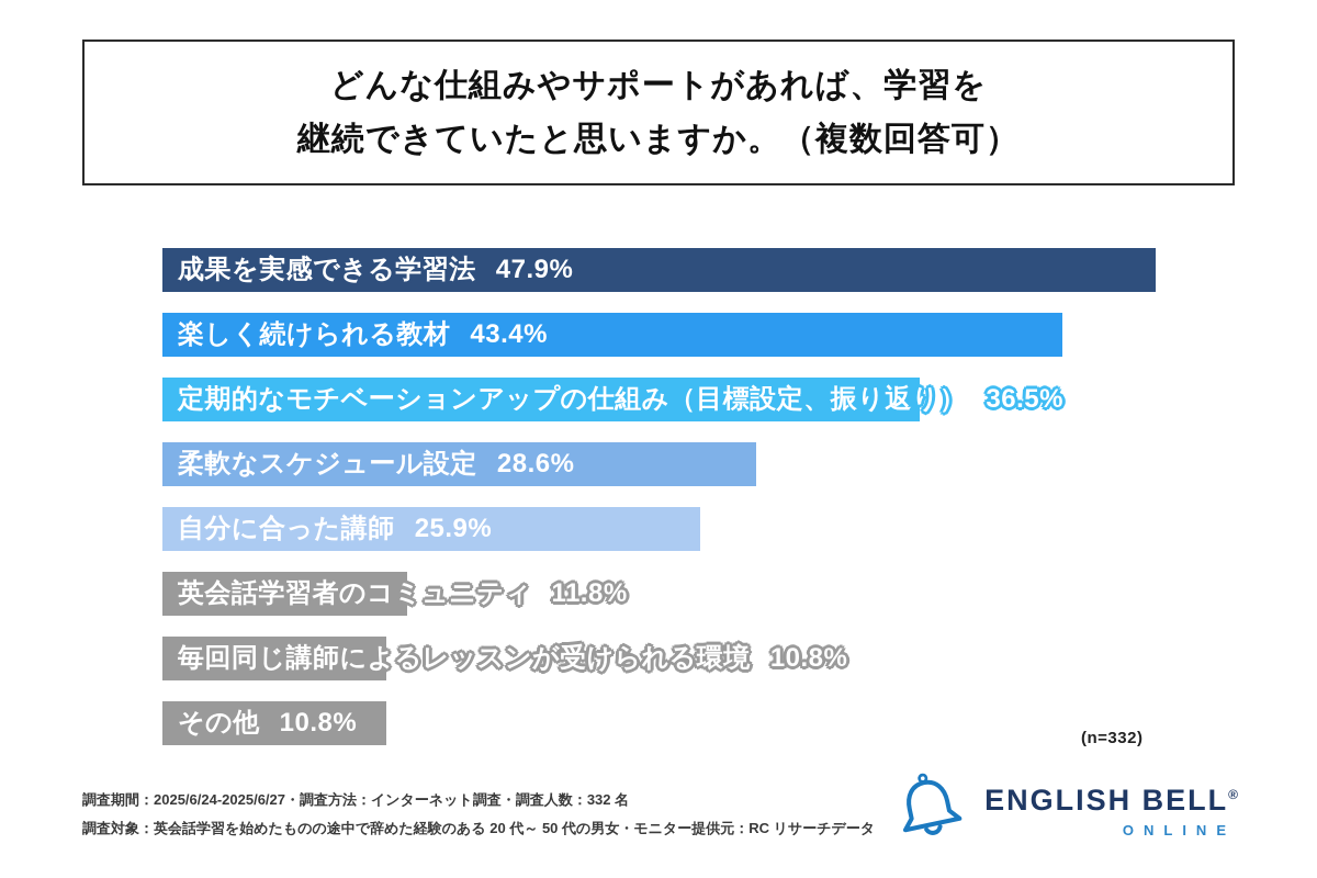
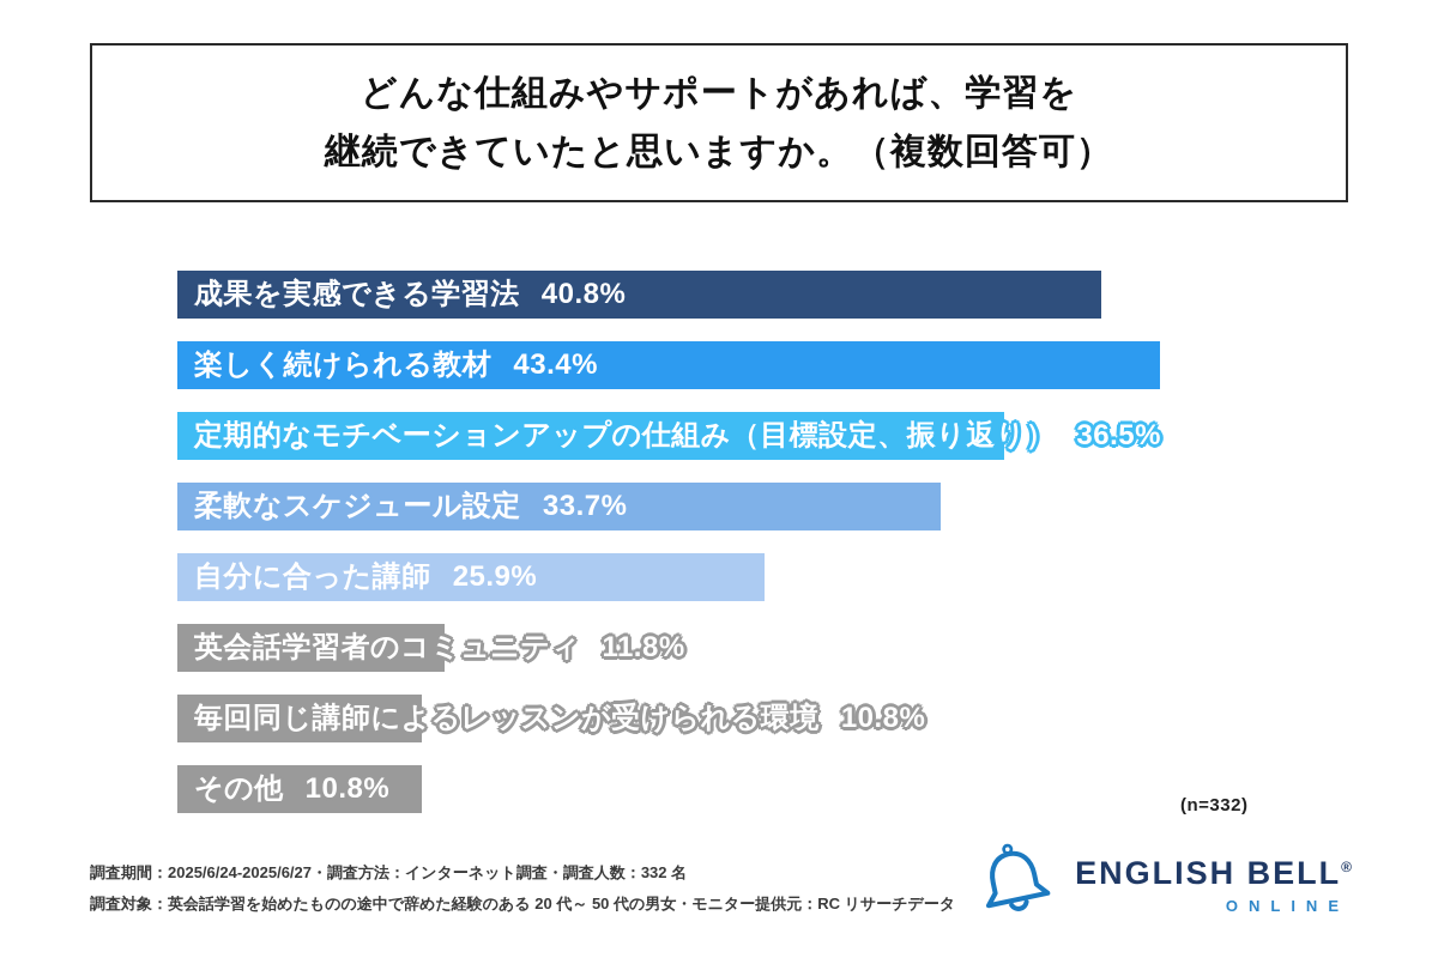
成果を実感できる学習法: 47.9% -> 40.8%
柔軟なスケジュール設定: 28.6% -> 33.7%
